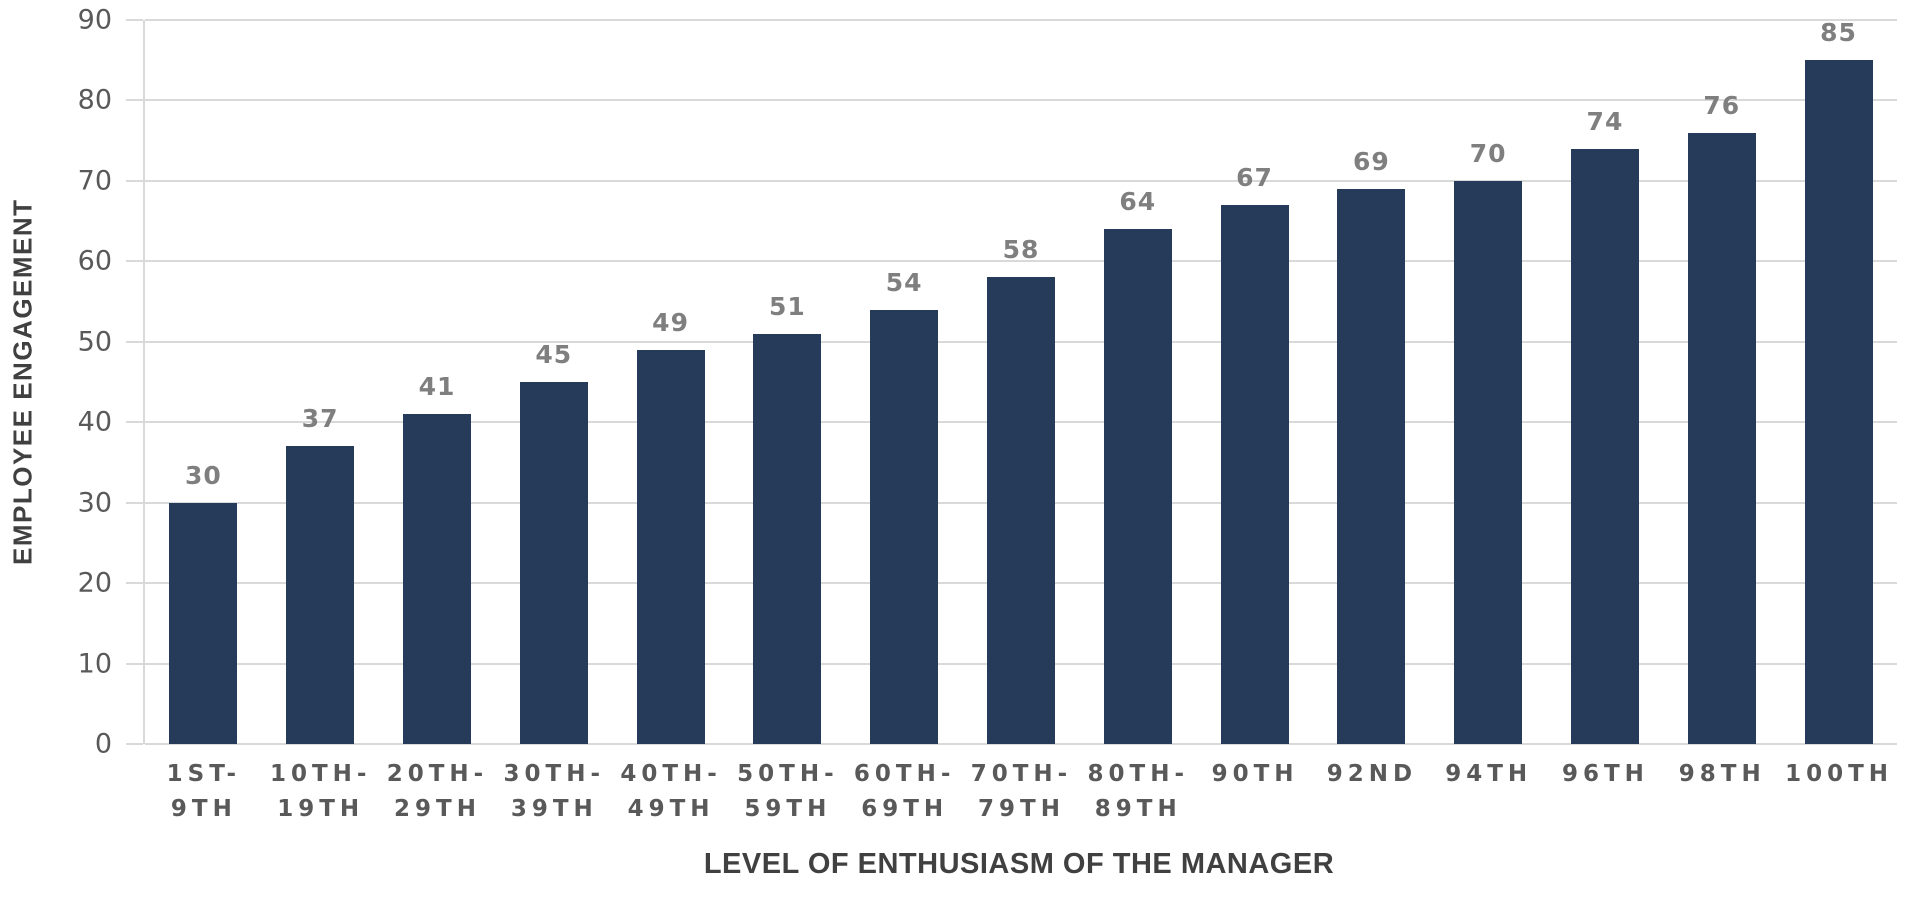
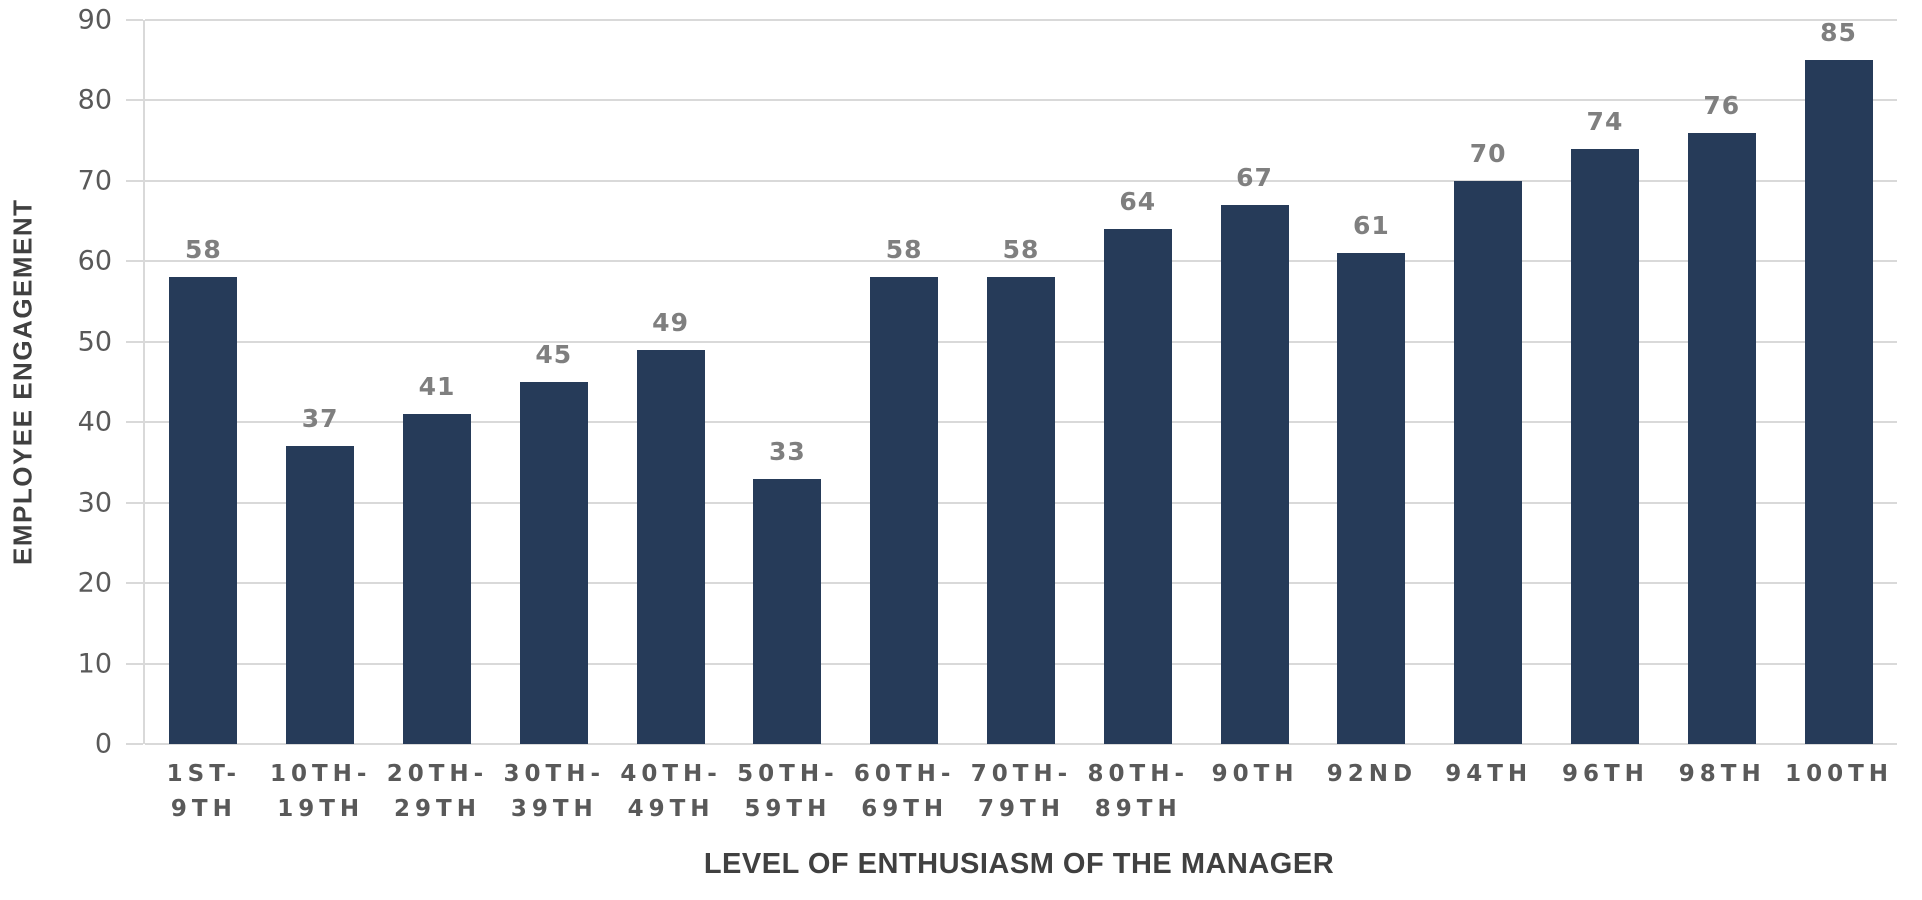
1ST-9TH: 30 -> 58
50TH-59TH: 51 -> 33
60TH-69TH: 54 -> 58
92ND: 69 -> 61
